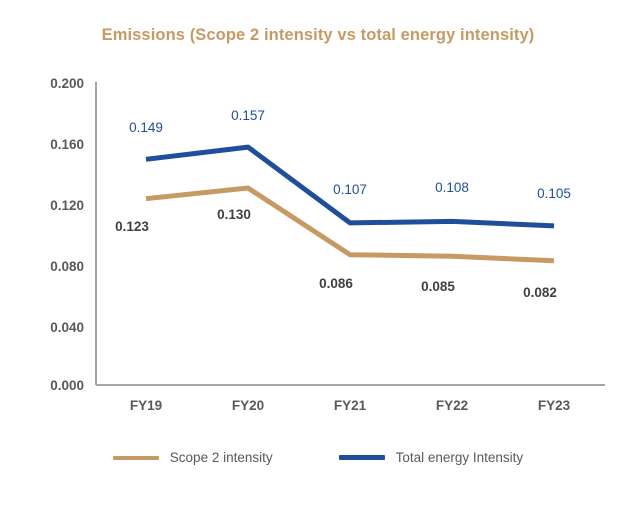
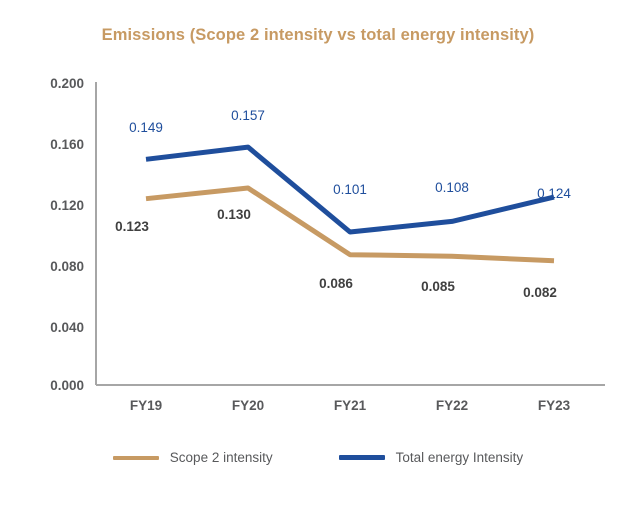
Total energy Intensity/FY21: 0.107 -> 0.101
Total energy Intensity/FY23: 0.105 -> 0.124
